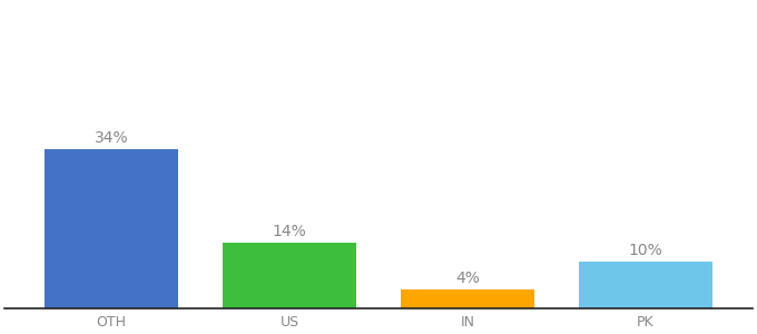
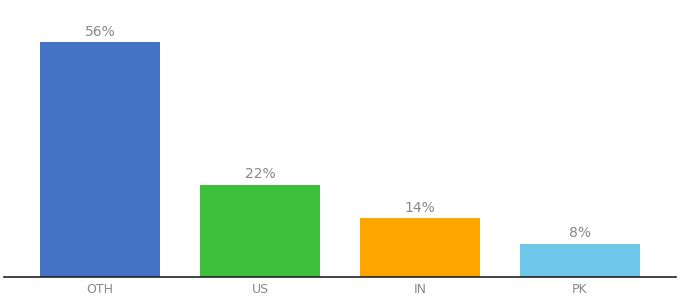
OTH: 34% -> 56%
US: 14% -> 22%
IN: 4% -> 14%
PK: 10% -> 8%
